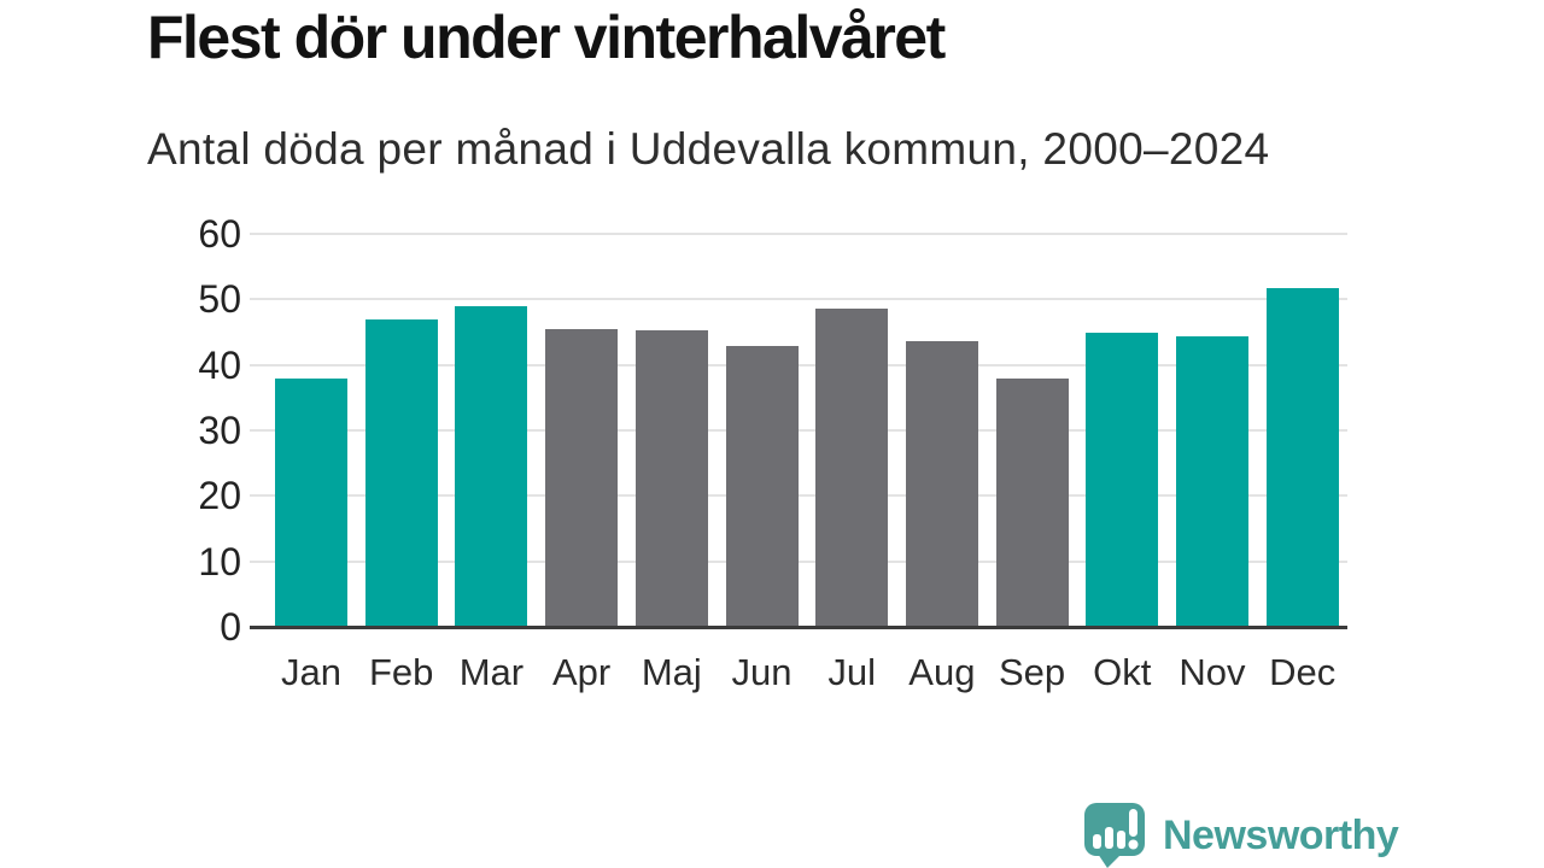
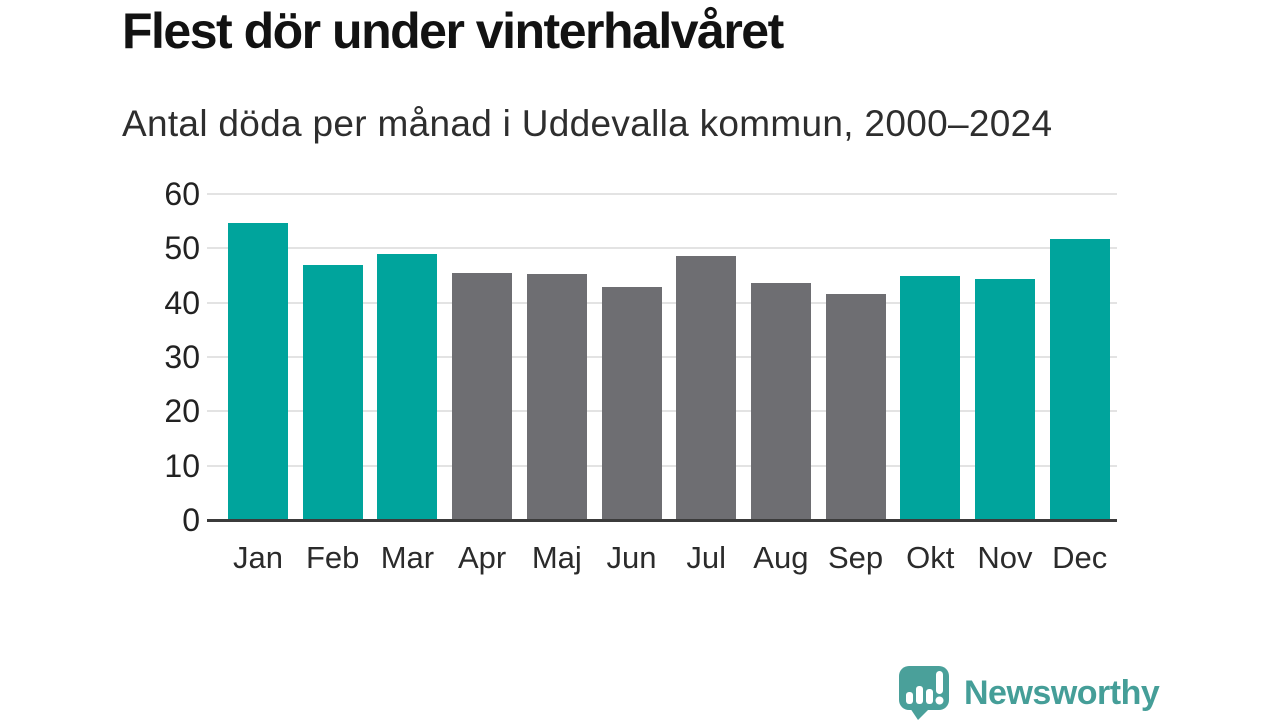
Jan: 38 -> 55
Sep: 38 -> 42
